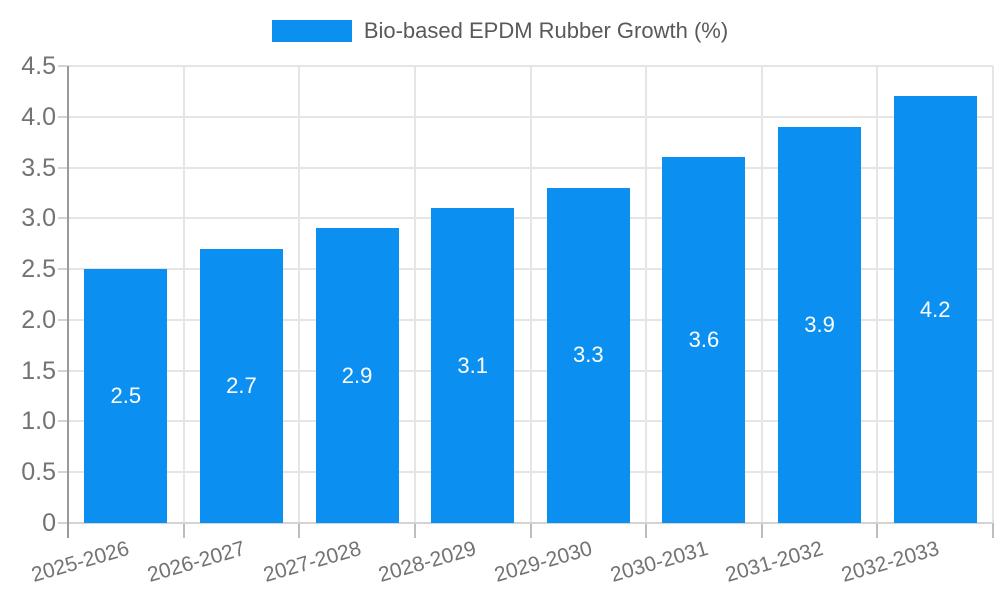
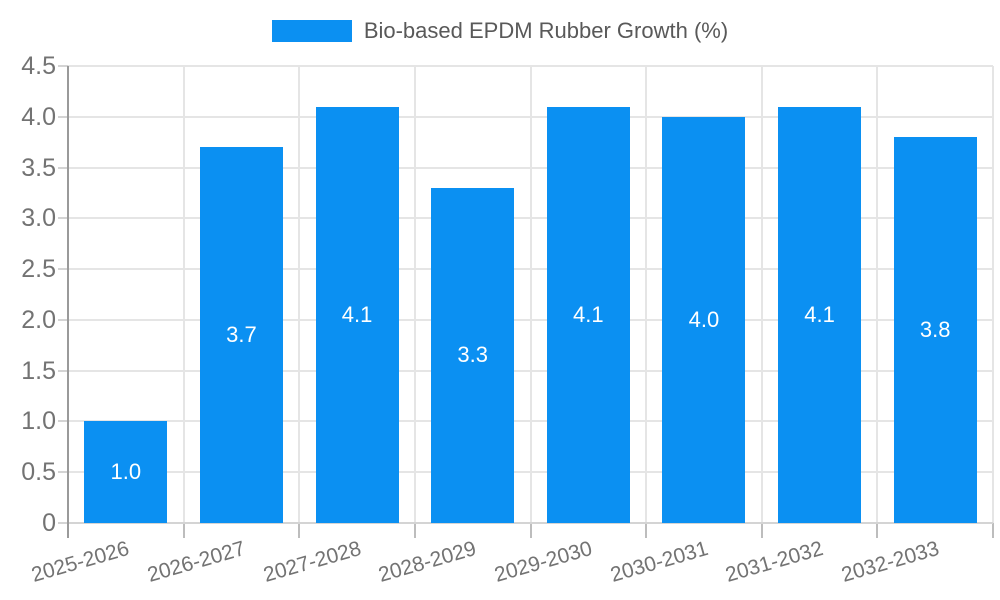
2025-2026: 2.5 -> 1.0
2026-2027: 2.7 -> 3.7
2027-2028: 2.9 -> 4.1
2028-2029: 3.1 -> 3.3
2029-2030: 3.3 -> 4.1
2030-2031: 3.6 -> 4.0
2031-2032: 3.9 -> 4.1
2032-2033: 4.2 -> 3.8
